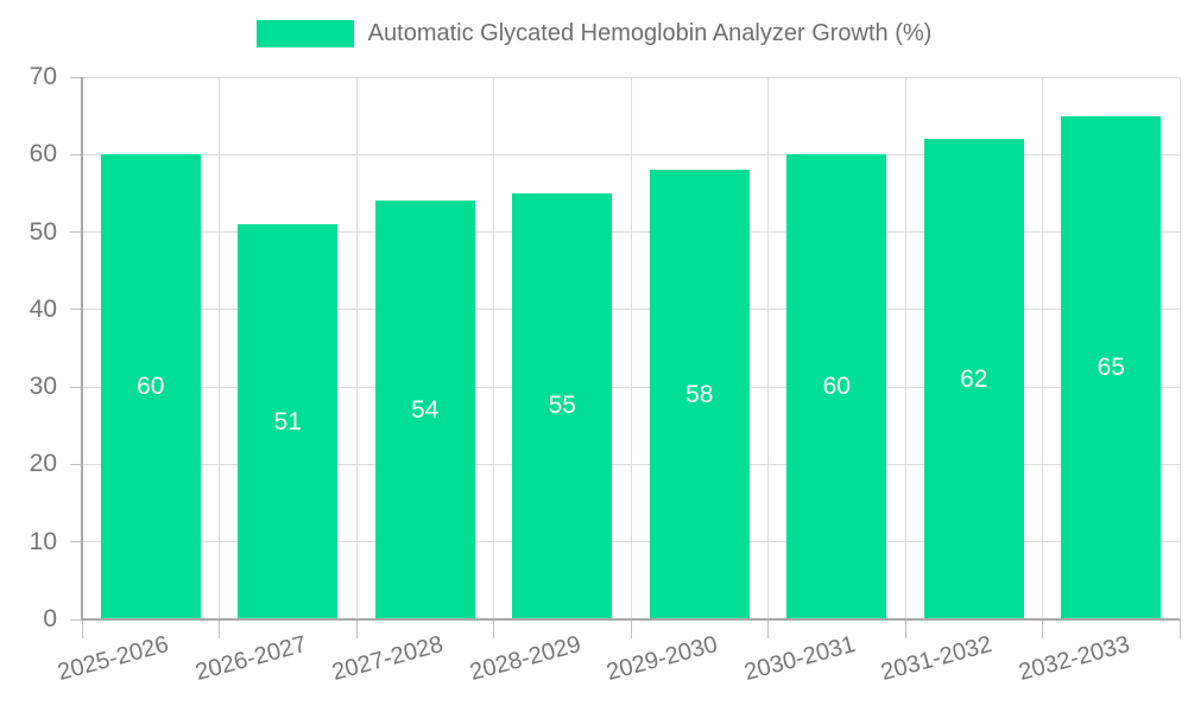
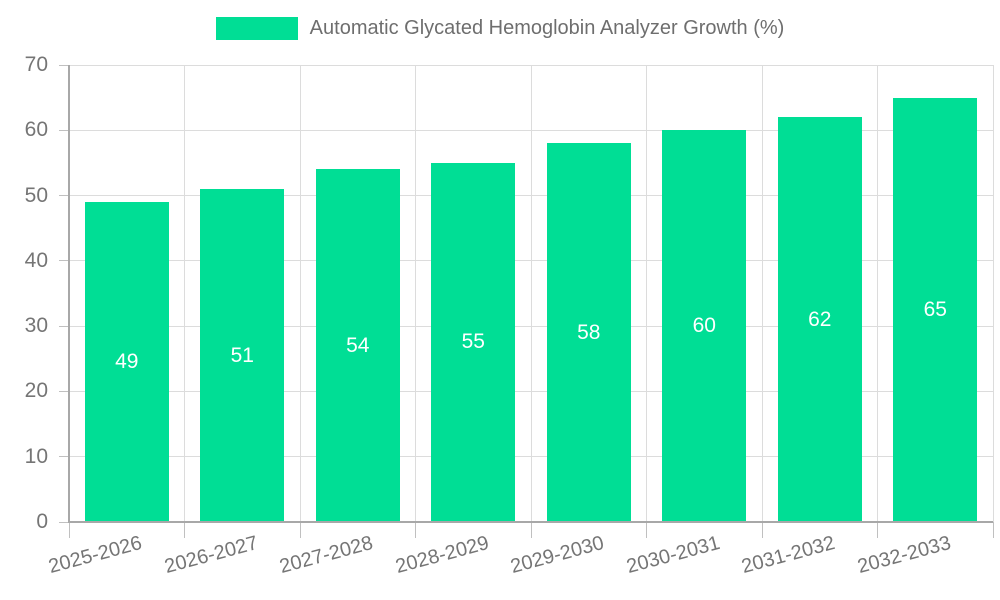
2025-2026: 60 -> 49
